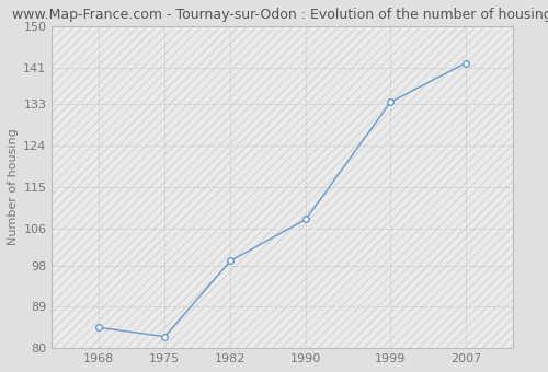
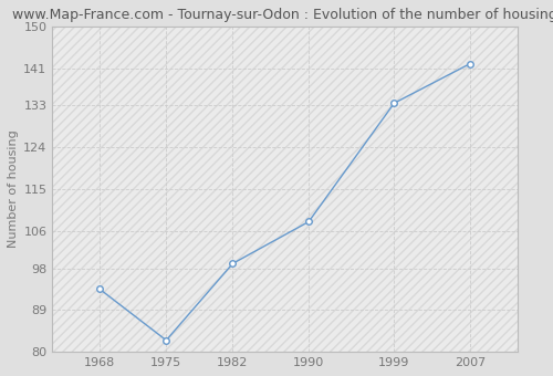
1968: 84.5 -> 93.5
